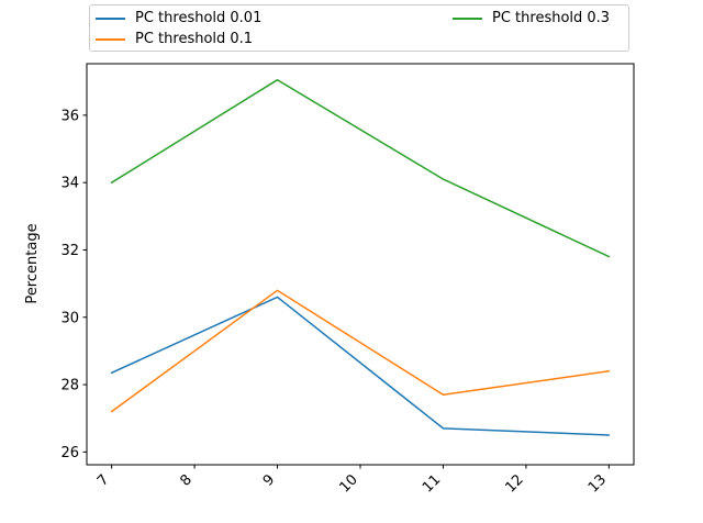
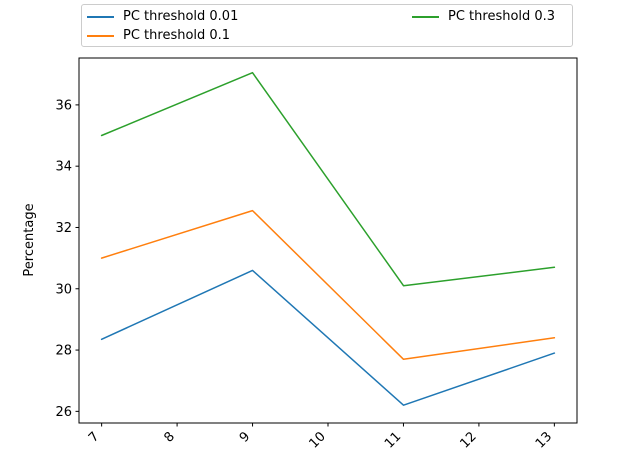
PC threshold 0.1/7: 27.2 -> 31.0
PC threshold 0.3/7: 34.0 -> 35.0
PC threshold 0.1/9: 30.8 -> 32.5
PC threshold 0.01/11: 26.7 -> 26.2
PC threshold 0.3/11: 34.1 -> 30.1
PC threshold 0.01/13: 26.5 -> 27.9
PC threshold 0.3/13: 31.8 -> 30.7
